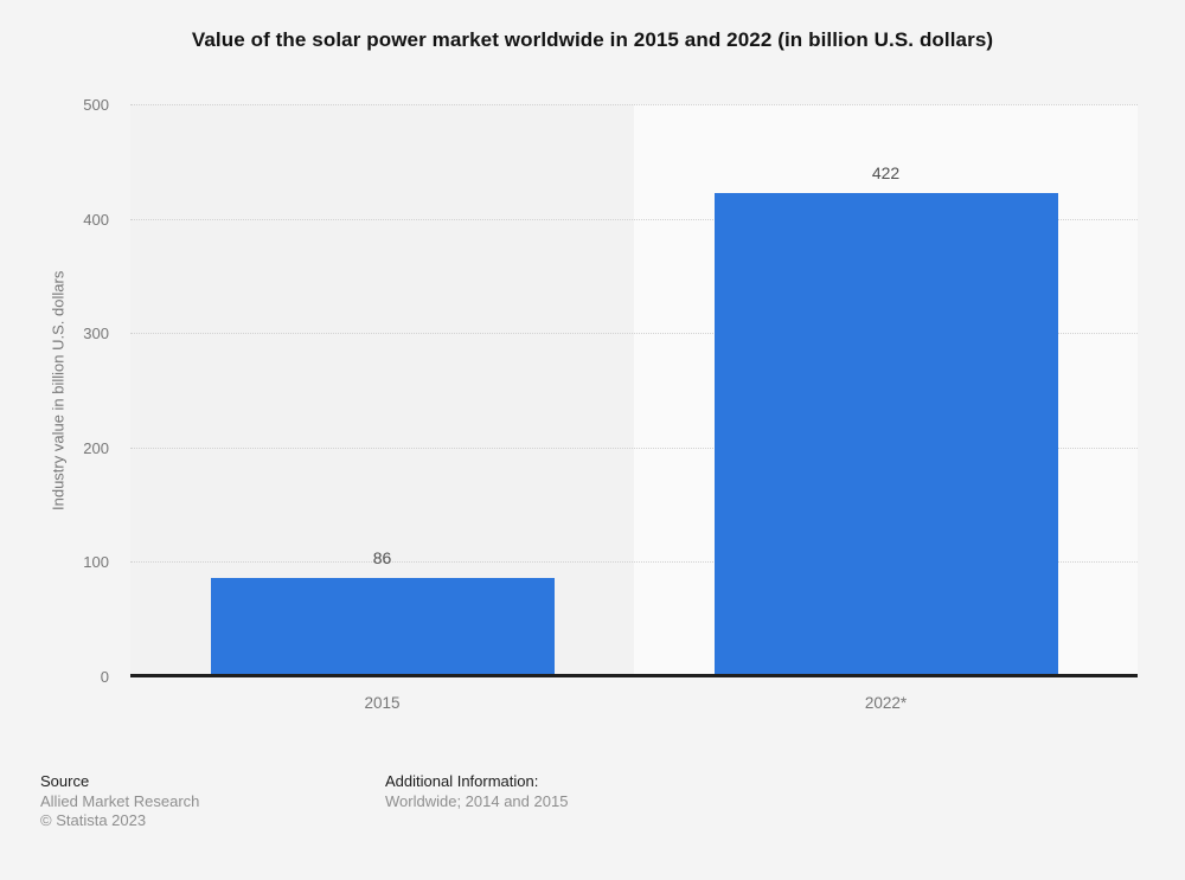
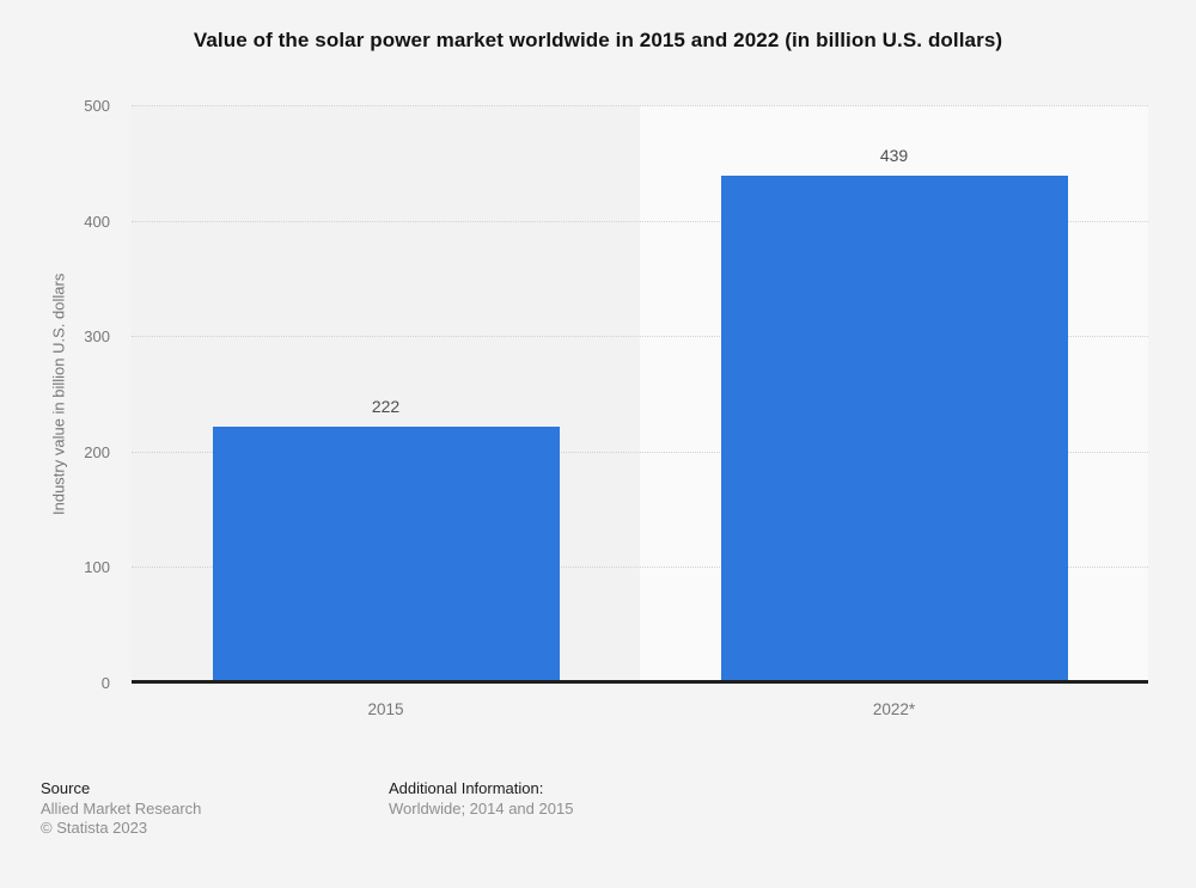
2015: 86 -> 222
2022*: 422 -> 439
